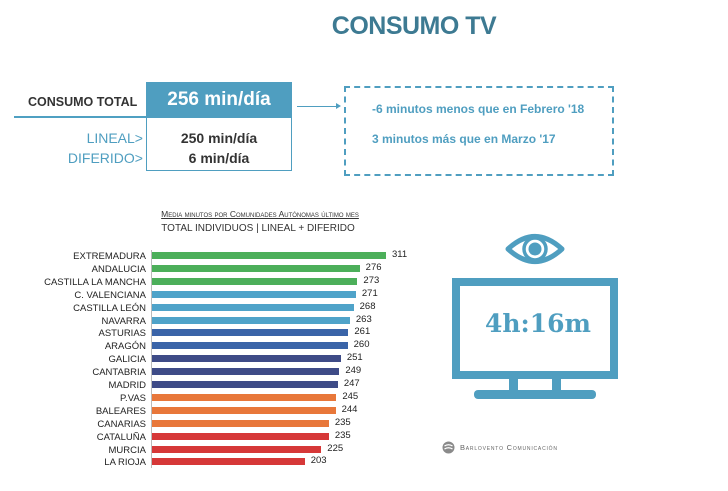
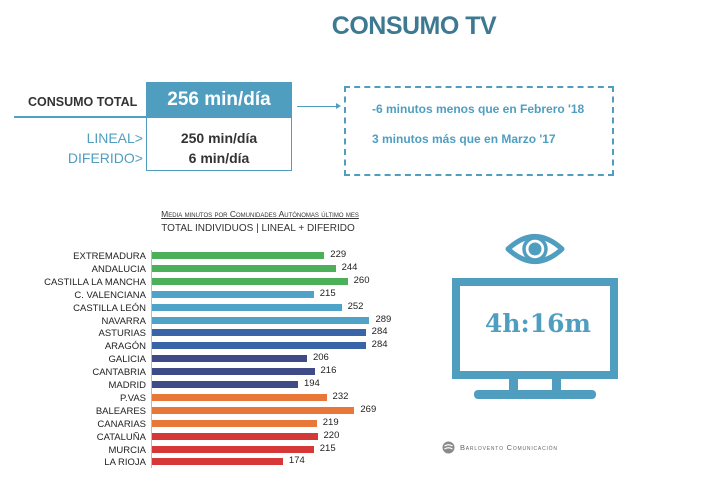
EXTREMADURA: 311 -> 229
ANDALUCIA: 276 -> 244
CASTILLA LA MANCHA: 273 -> 260
C. VALENCIANA: 271 -> 215
CASTILLA LEÓN: 268 -> 252
NAVARRA: 263 -> 289
ASTURIAS: 261 -> 284
ARAGÓN: 260 -> 284
GALICIA: 251 -> 206
CANTABRIA: 249 -> 216
MADRID: 247 -> 194
P.VAS: 245 -> 232
BALEARES: 244 -> 269
CANARIAS: 235 -> 219
CATALUÑA: 235 -> 220
MURCIA: 225 -> 215
LA RIOJA: 203 -> 174
